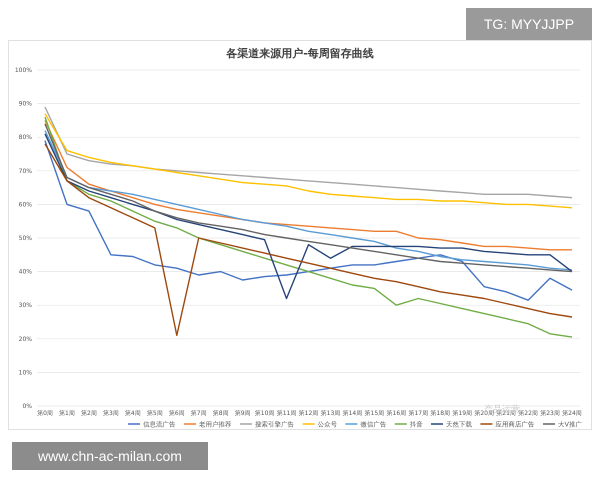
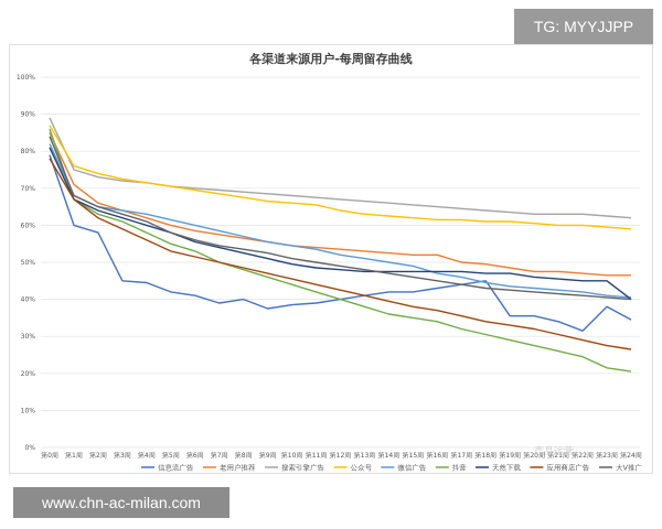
应用商店广告/第6周: 21% -> 52%
天然下载/第11周: 32% -> 48%
天然下载/第13周: 44% -> 48%
抖音/第16周: 30% -> 34%
信息流广告/第19周: 43% -> 36%
